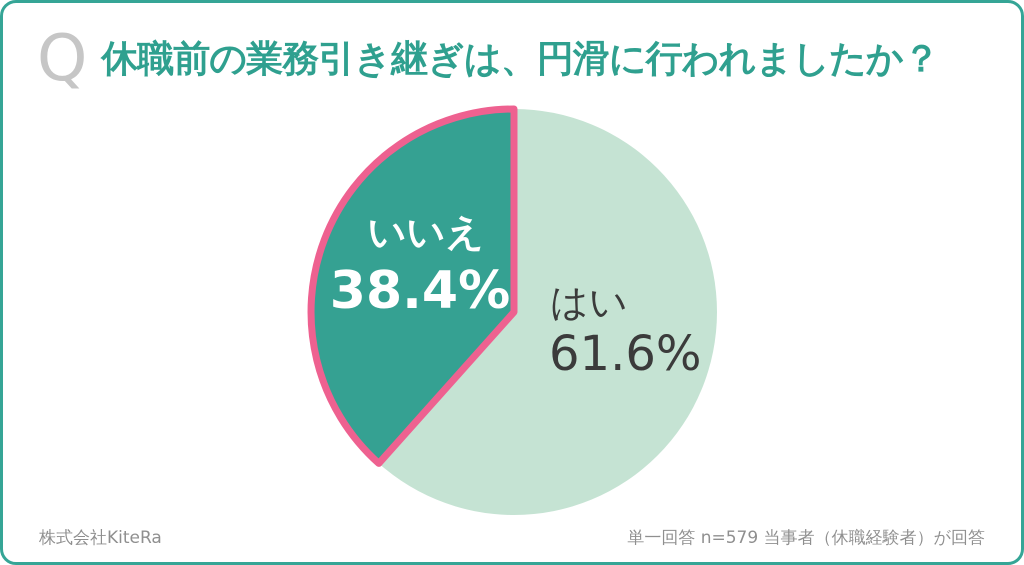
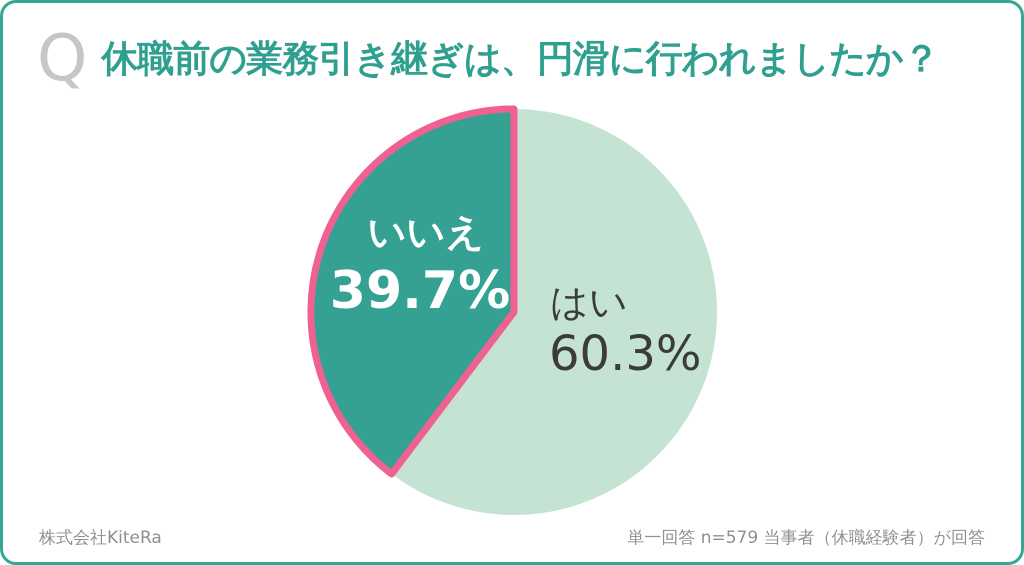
はい: 61.6% -> 60.3%
いいえ: 38.4% -> 39.7%
